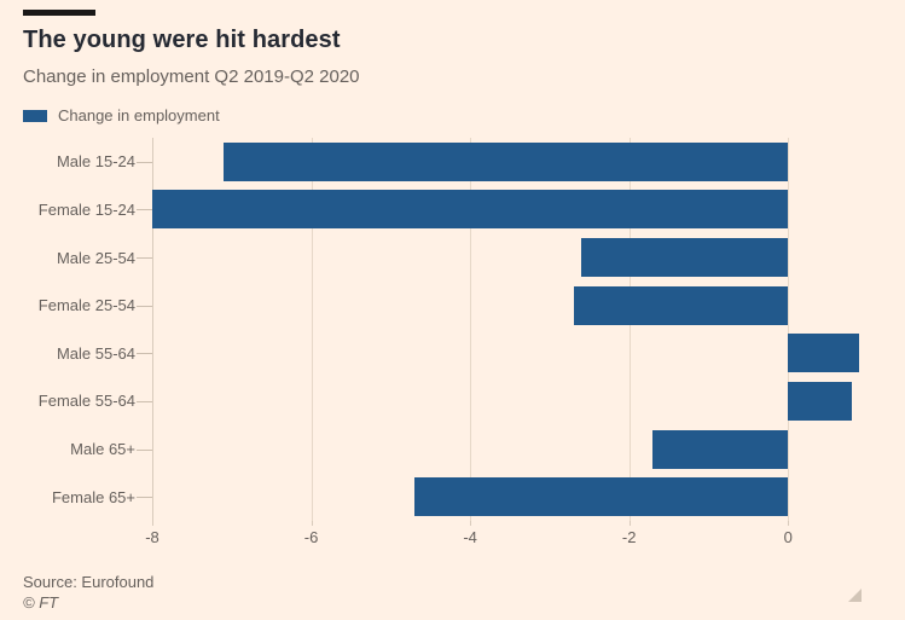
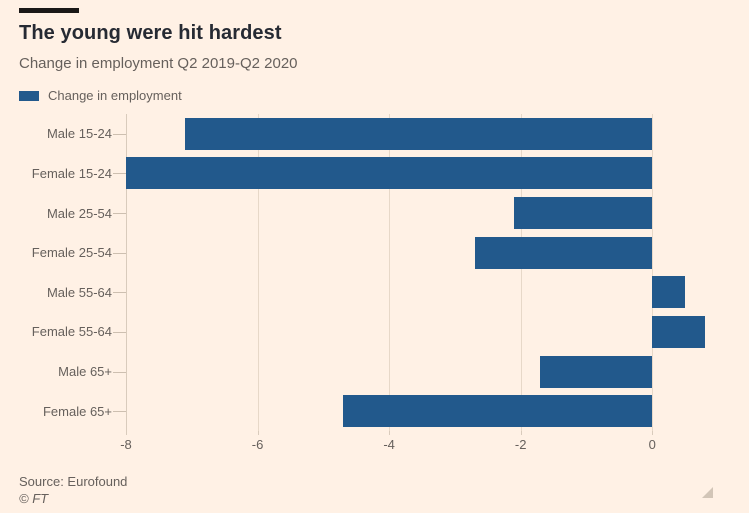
Male 25-54: -2.6 -> -2.1
Male 55-64: 0.9 -> 0.5
